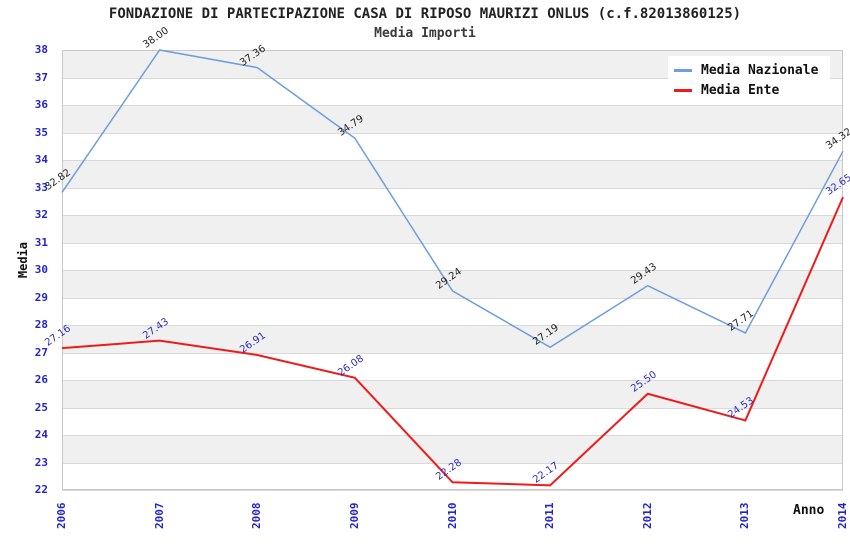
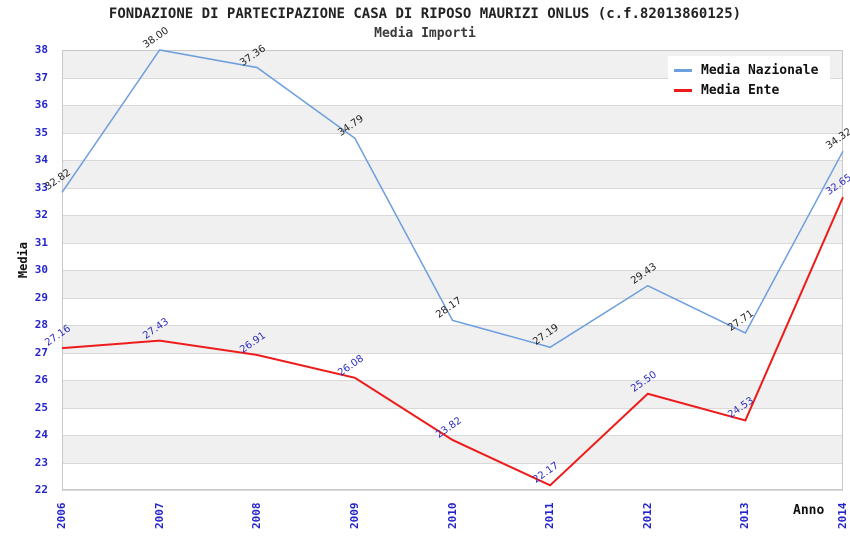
Media Nazionale/2010: 29.24 -> 28.17
Media Ente/2010: 22.28 -> 23.82
